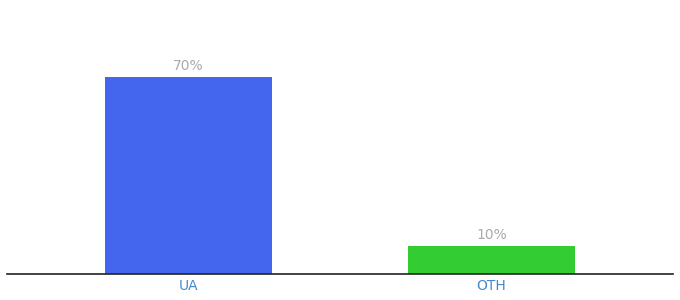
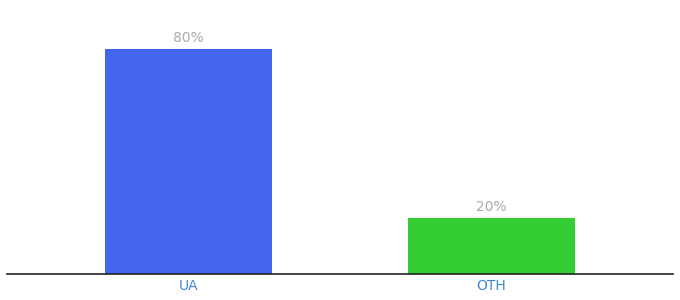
UA: 70% -> 80%
OTH: 10% -> 20%
